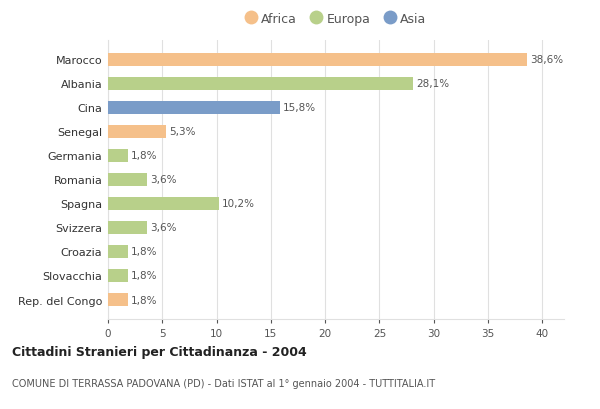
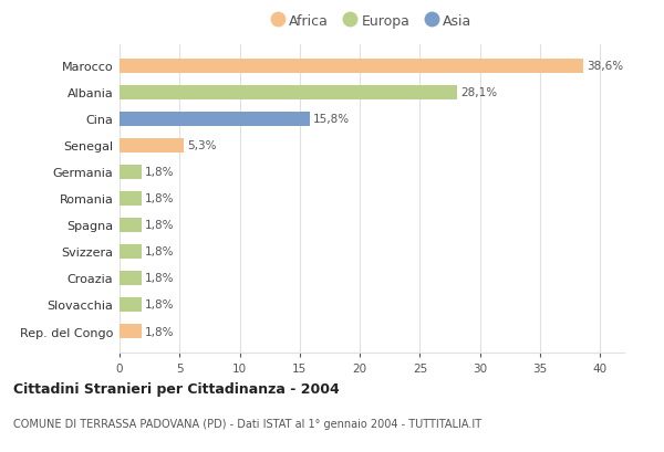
Romania: 3,6% -> 1,8%
Spagna: 10,2% -> 1,8%
Svizzera: 3,6% -> 1,8%
